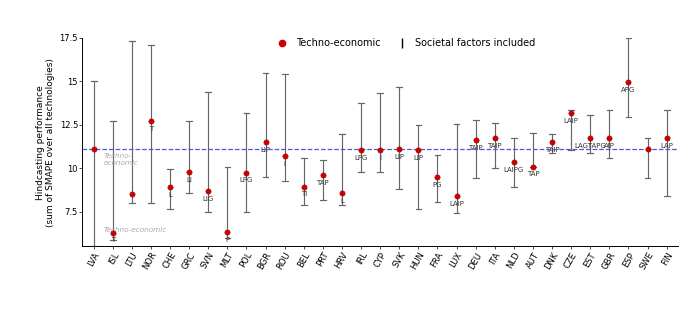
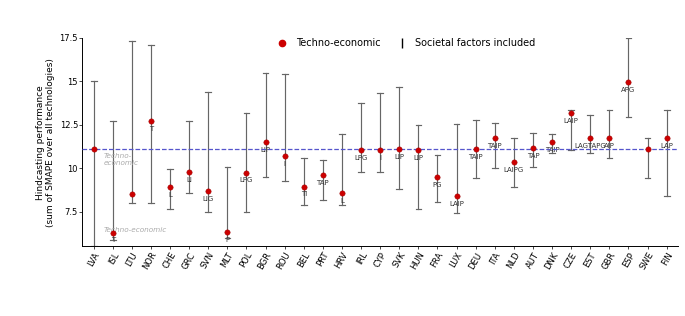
DEU: 11.6 -> 11.1
AUT: 10.1 -> 11.2
